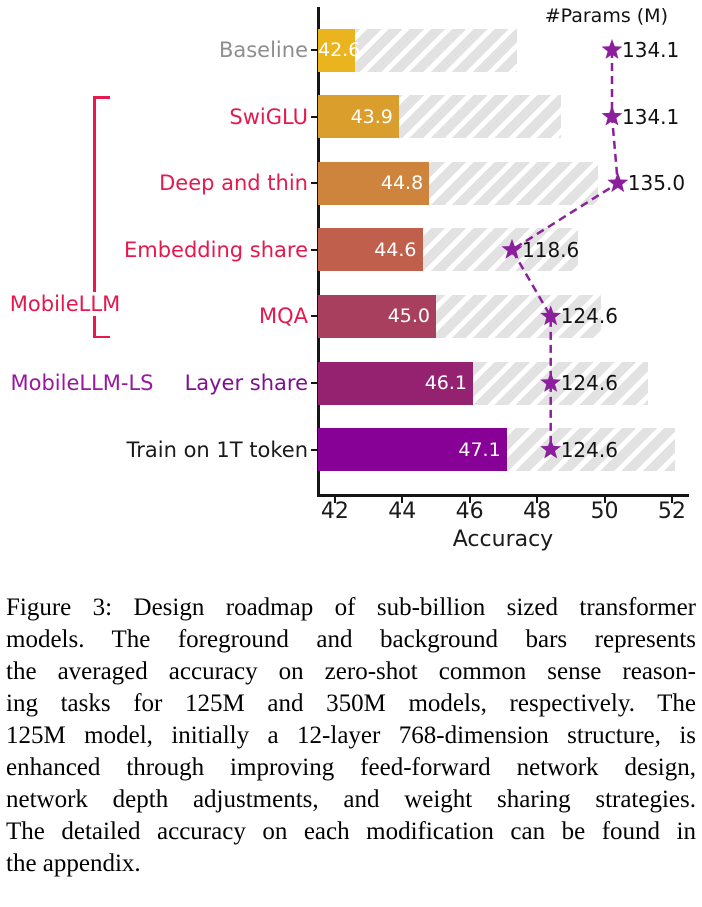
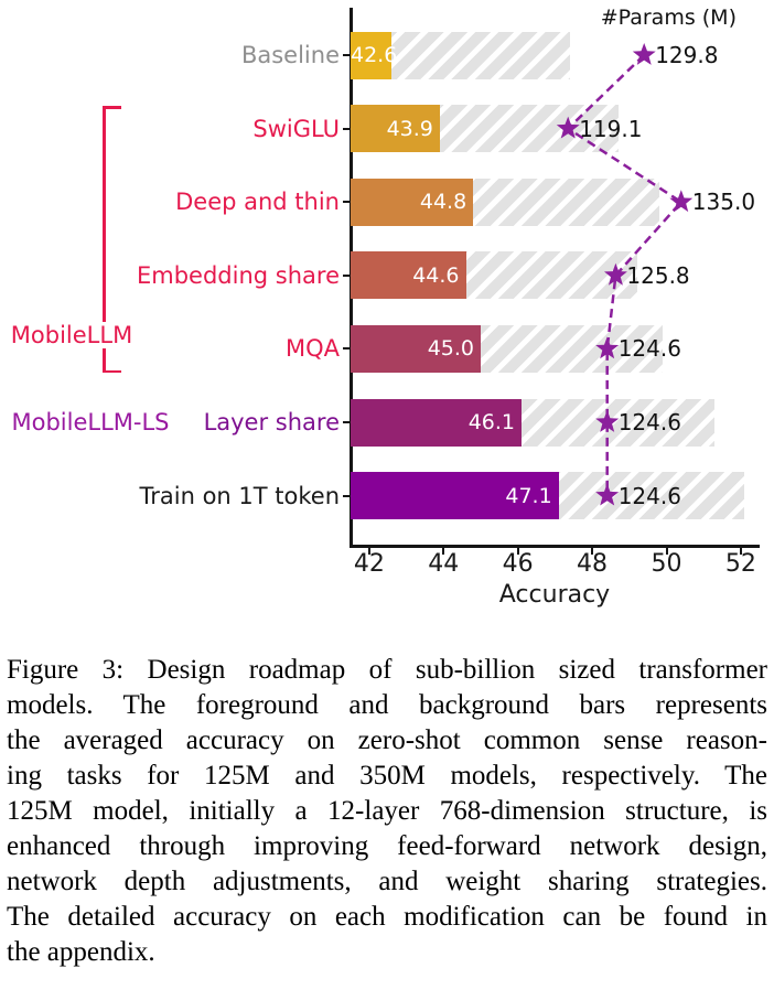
#Params (M)/Baseline: 134.1 -> 129.8
#Params (M)/SwiGLU: 134.1 -> 119.1
#Params (M)/Embedding share: 118.6 -> 125.8
